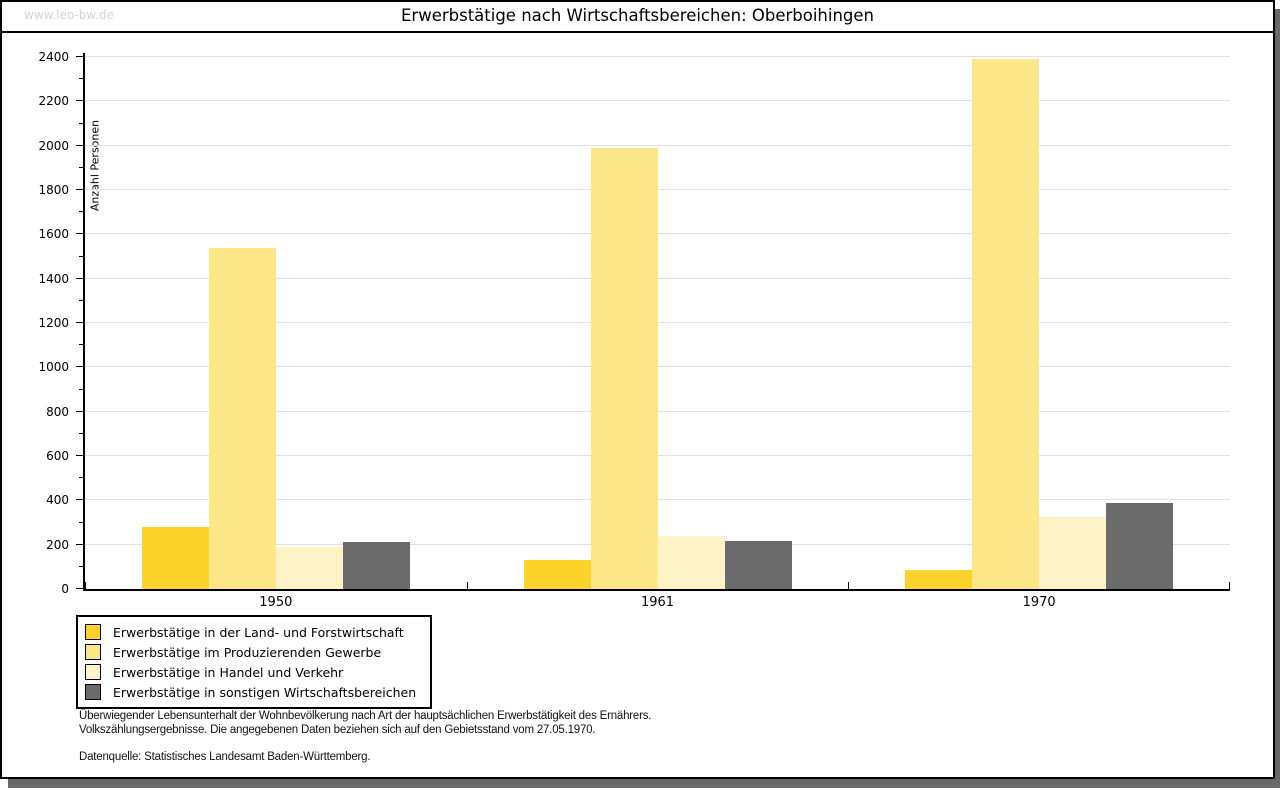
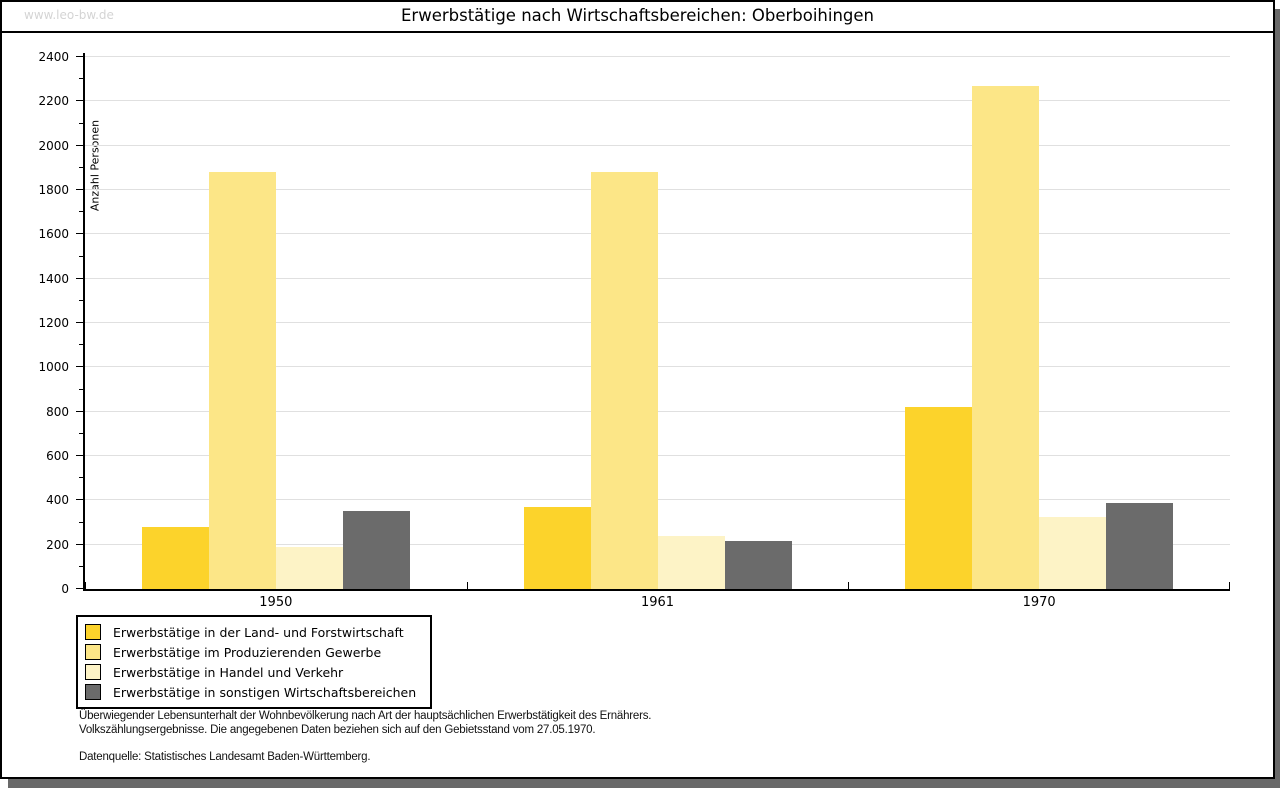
Erwerbstätige im Produzierenden Gewerbe/1950: 1540 -> 1880
Erwerbstätige in sonstigen Wirtschaftsbereichen/1950: 210 -> 350
Erwerbstätige in der Land- und Forstwirtschaft/1961: 130 -> 370
Erwerbstätige im Produzierenden Gewerbe/1961: 1990 -> 1880
Erwerbstätige in der Land- und Forstwirtschaft/1970: 80 -> 820
Erwerbstätige im Produzierenden Gewerbe/1970: 2390 -> 2270
